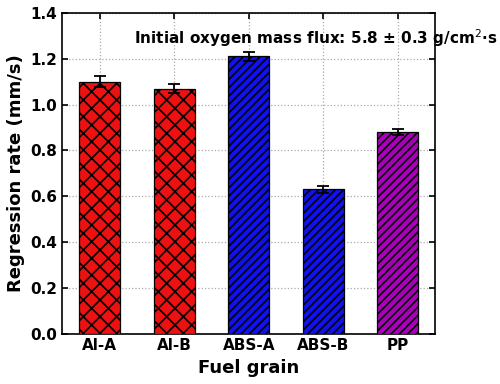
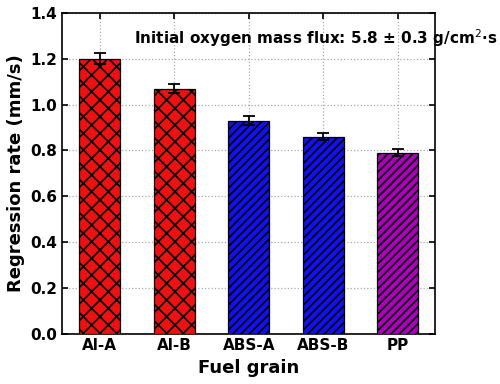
Al-A: 1.10 -> 1.20
ABS-A: 1.21 -> 0.93
ABS-B: 0.63 -> 0.86
PP: 0.88 -> 0.79
